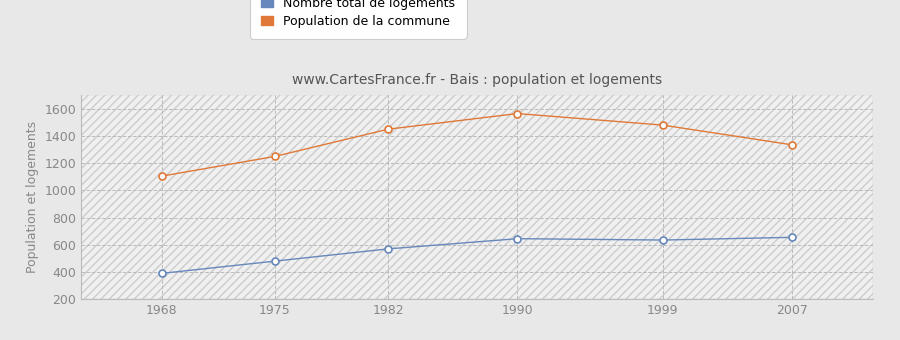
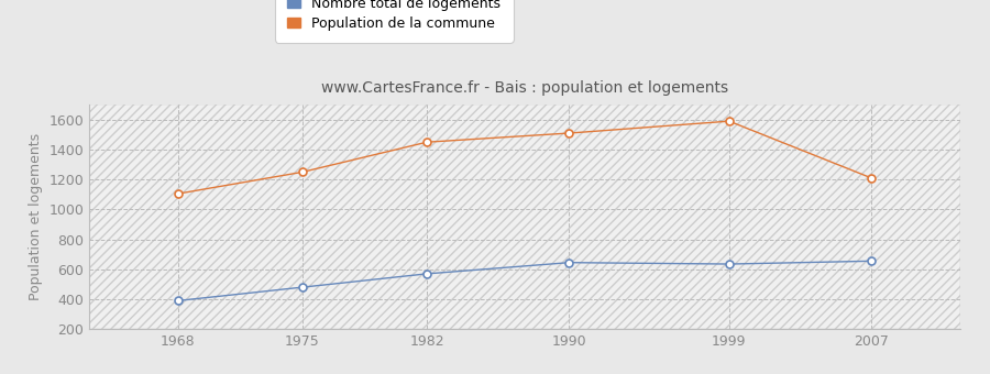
Population de la commune/1990: 1560 -> 1510
Population de la commune/1999: 1480 -> 1590
Population de la commune/2007: 1340 -> 1210
